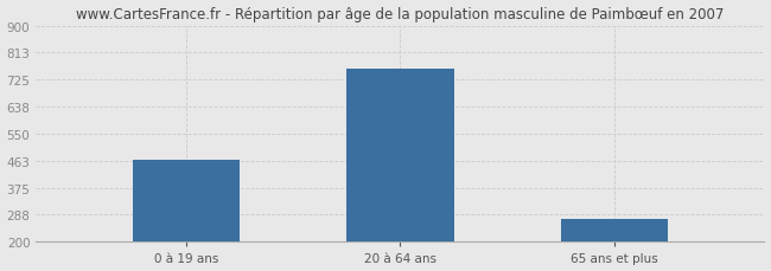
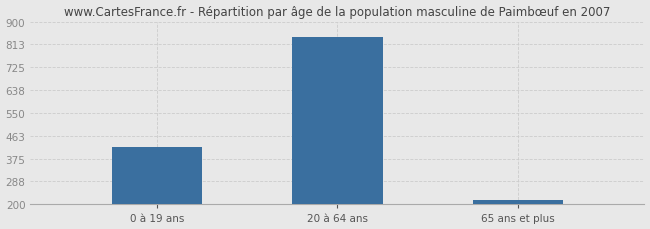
0 à 19 ans: 465 -> 420
20 à 64 ans: 760 -> 840
65 ans et plus: 275 -> 215
